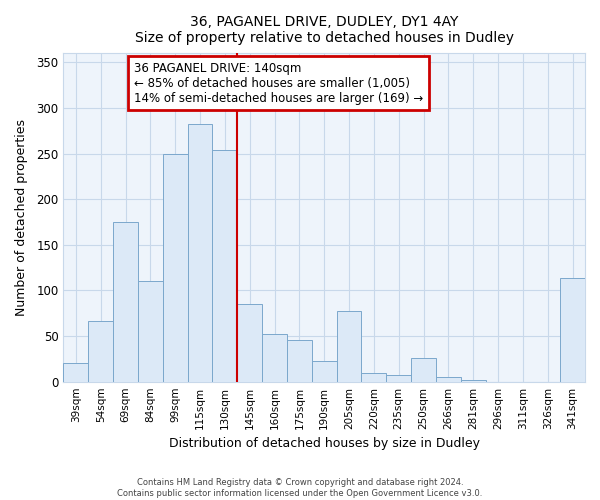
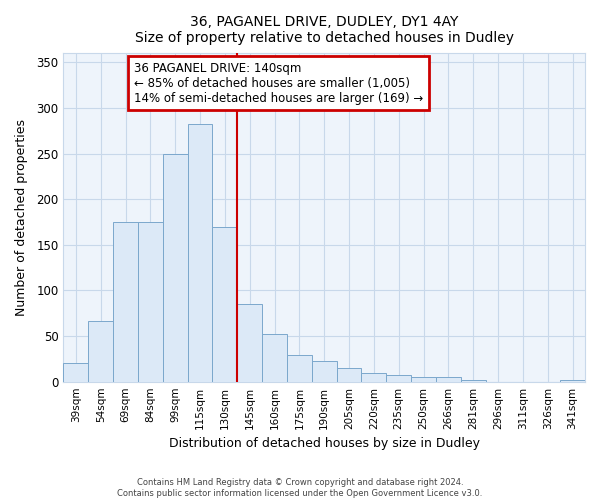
84sqm: 110 -> 175
130sqm: 254 -> 170
175sqm: 46 -> 29
205sqm: 78 -> 15
250sqm: 26 -> 5
341sqm: 114 -> 2
